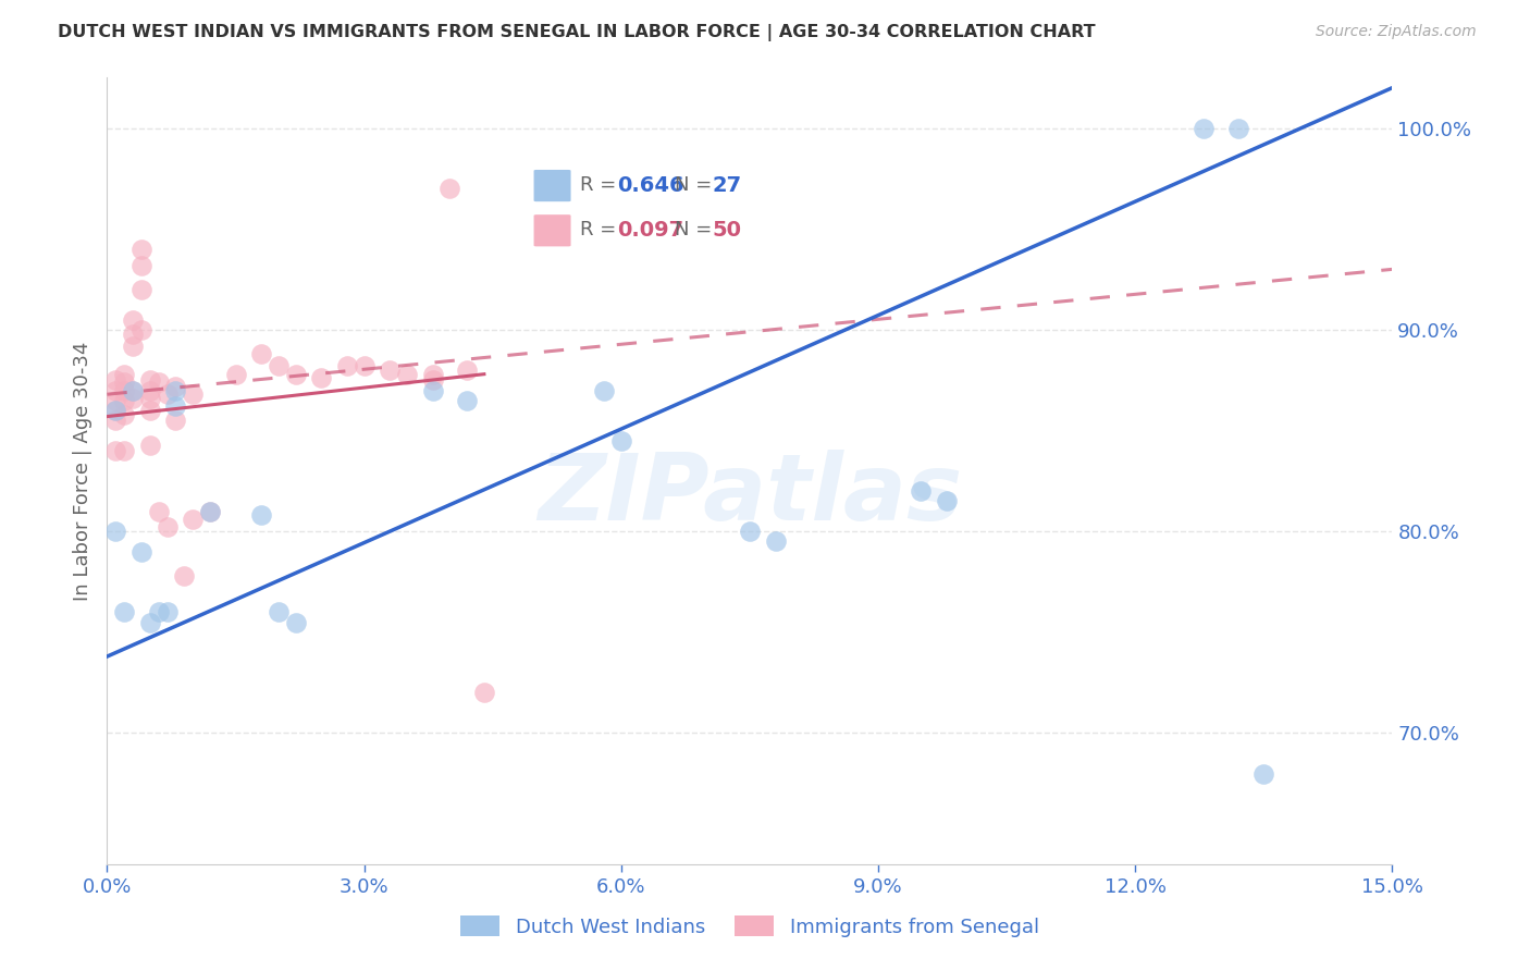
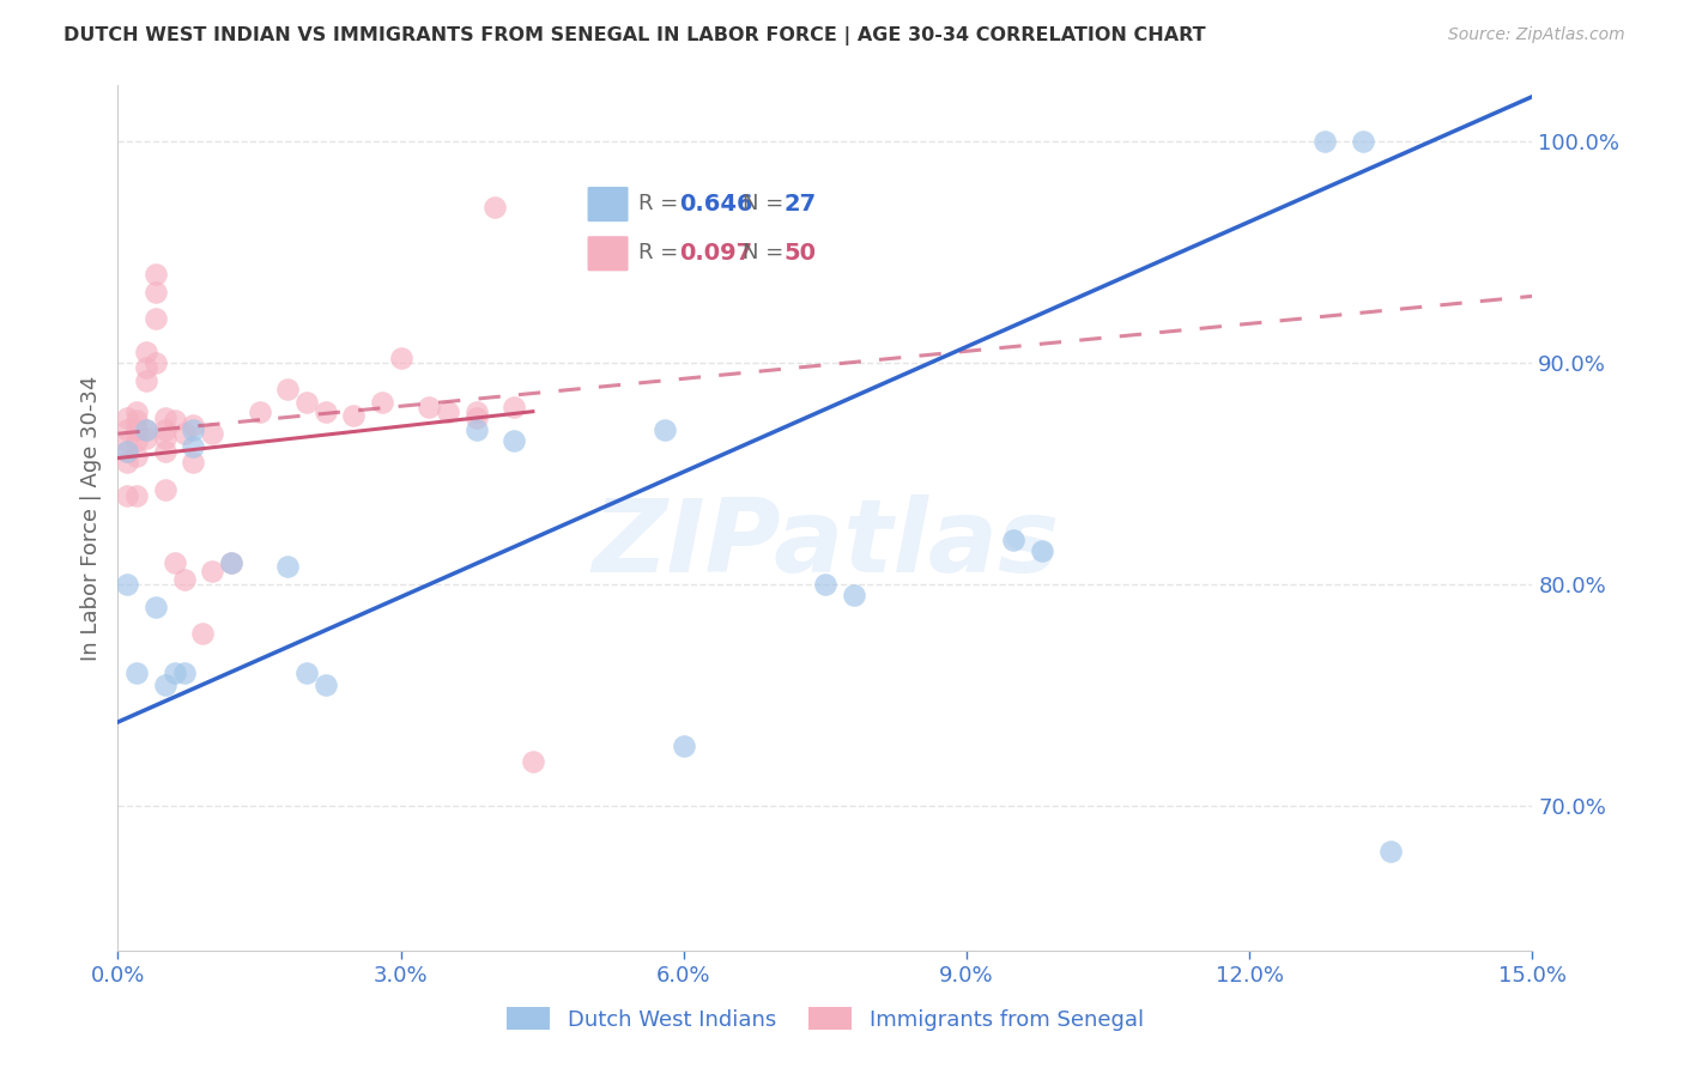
Immigrants from Senegal/3.0%: 88.2% -> 90.2%
Dutch West Indians/6.0%: 84.5% -> 72.7%
